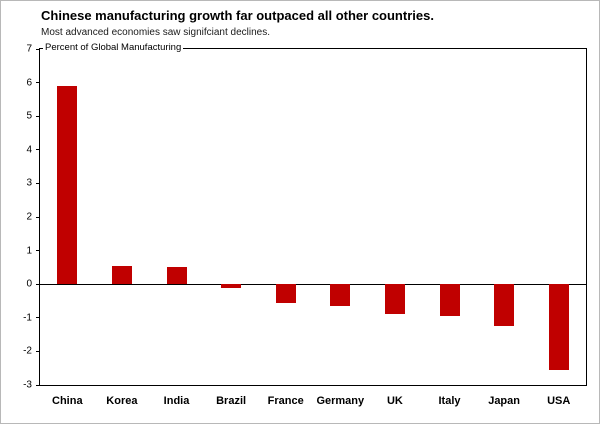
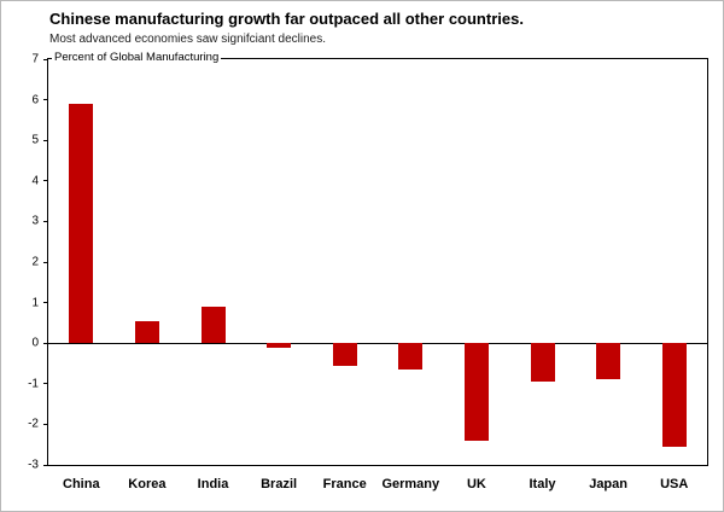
India: 0.5 -> 0.9
UK: -0.9 -> -2.4
Japan: -1.2 -> -0.9
